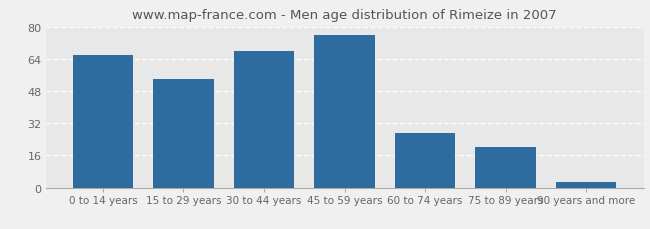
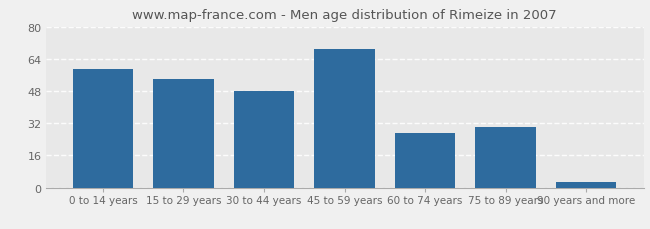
0 to 14 years: 66 -> 59
30 to 44 years: 68 -> 48
45 to 59 years: 76 -> 69
75 to 89 years: 20 -> 30
